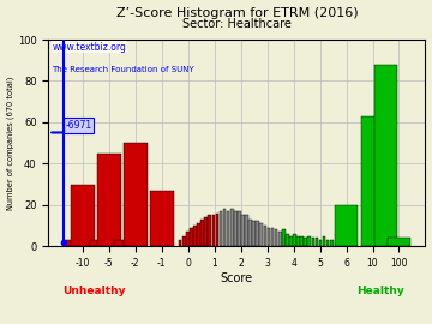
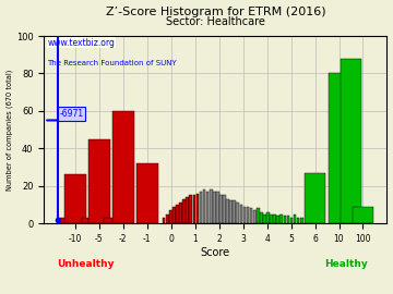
-10: 30 -> 26
-2: 50 -> 60
-1: 27 -> 32
6: 20 -> 27
10: 63 -> 80
100: 4 -> 9
